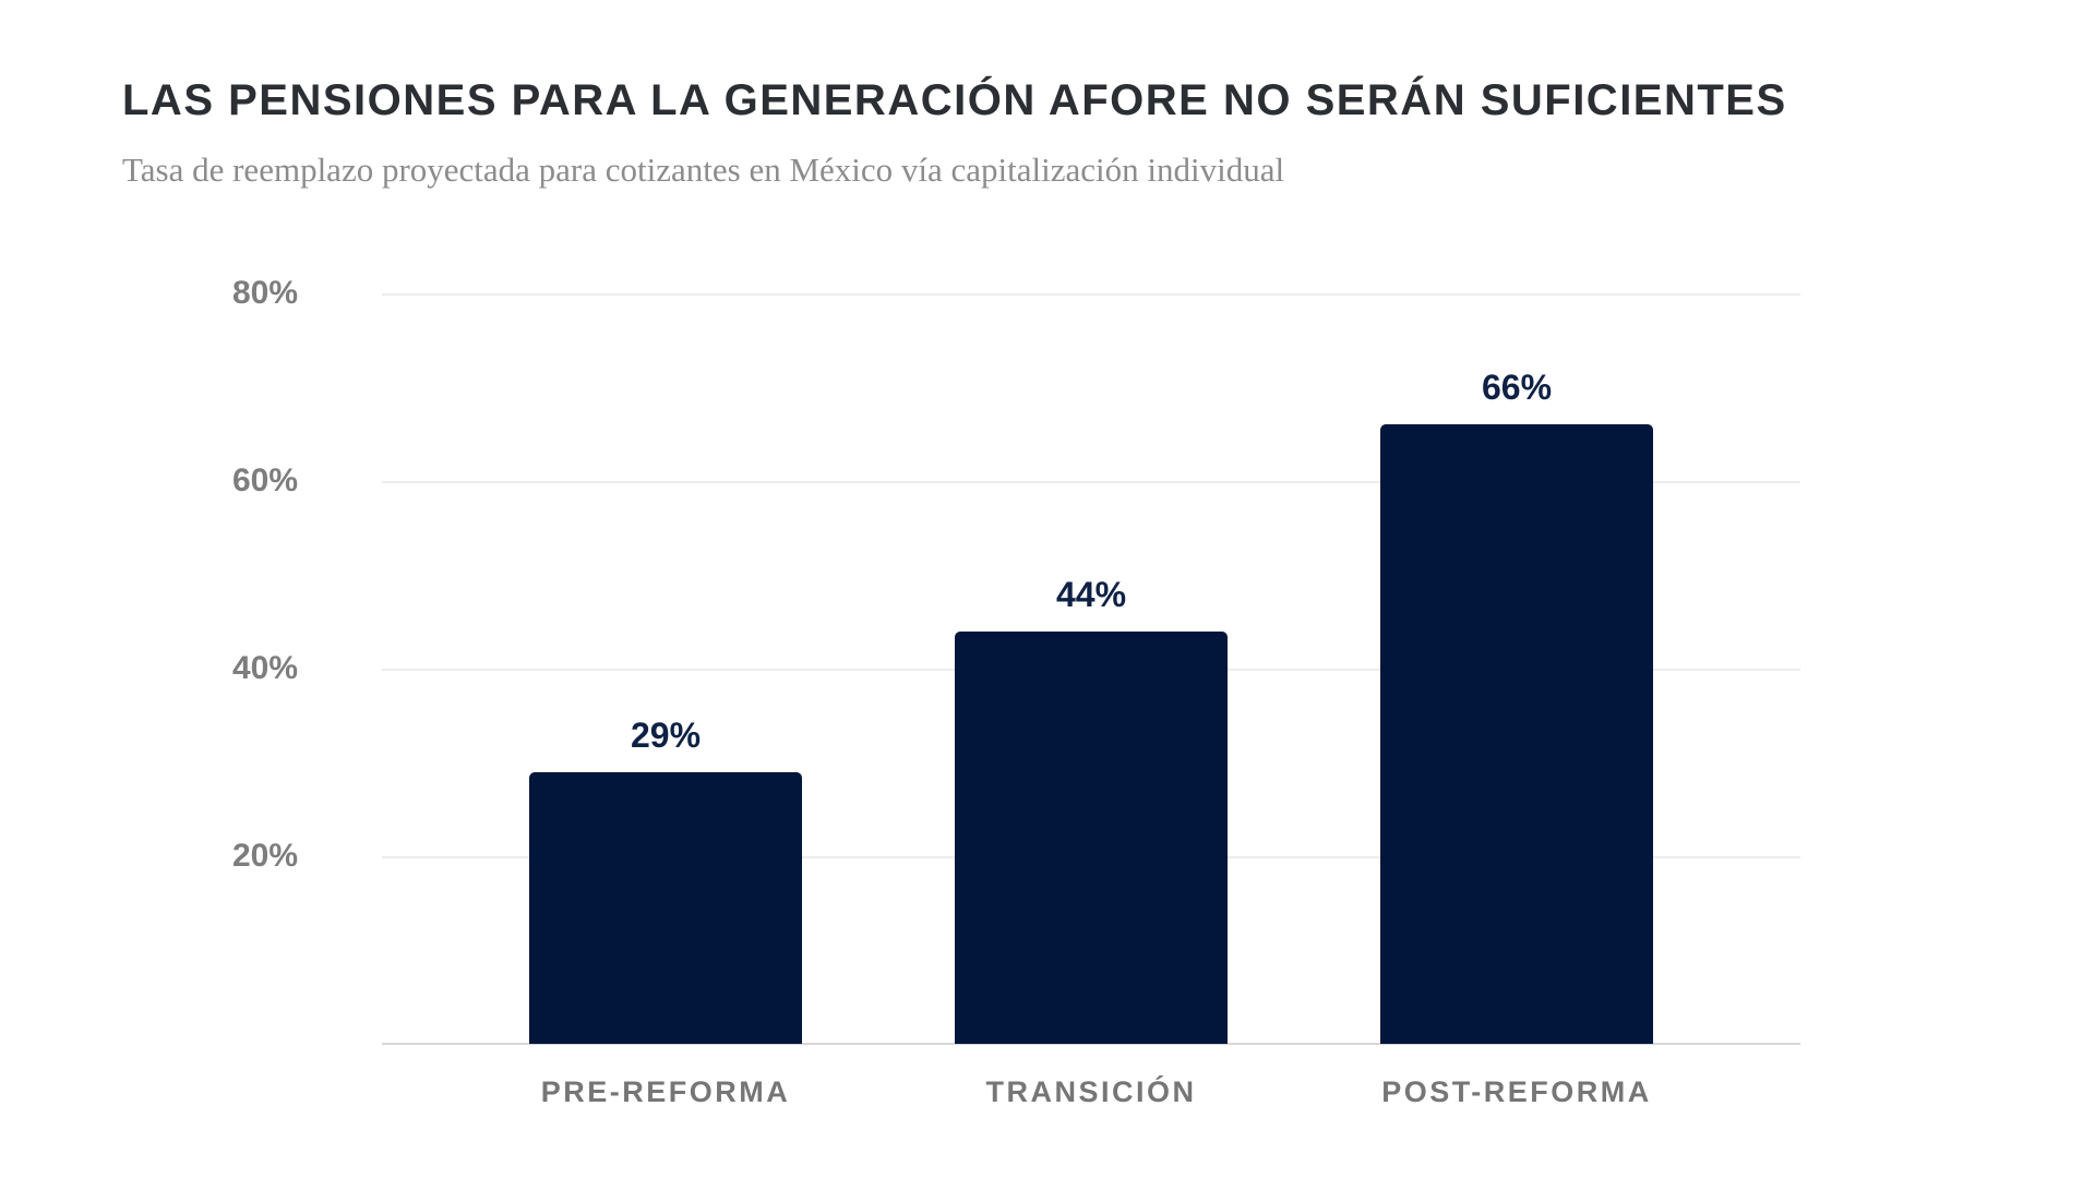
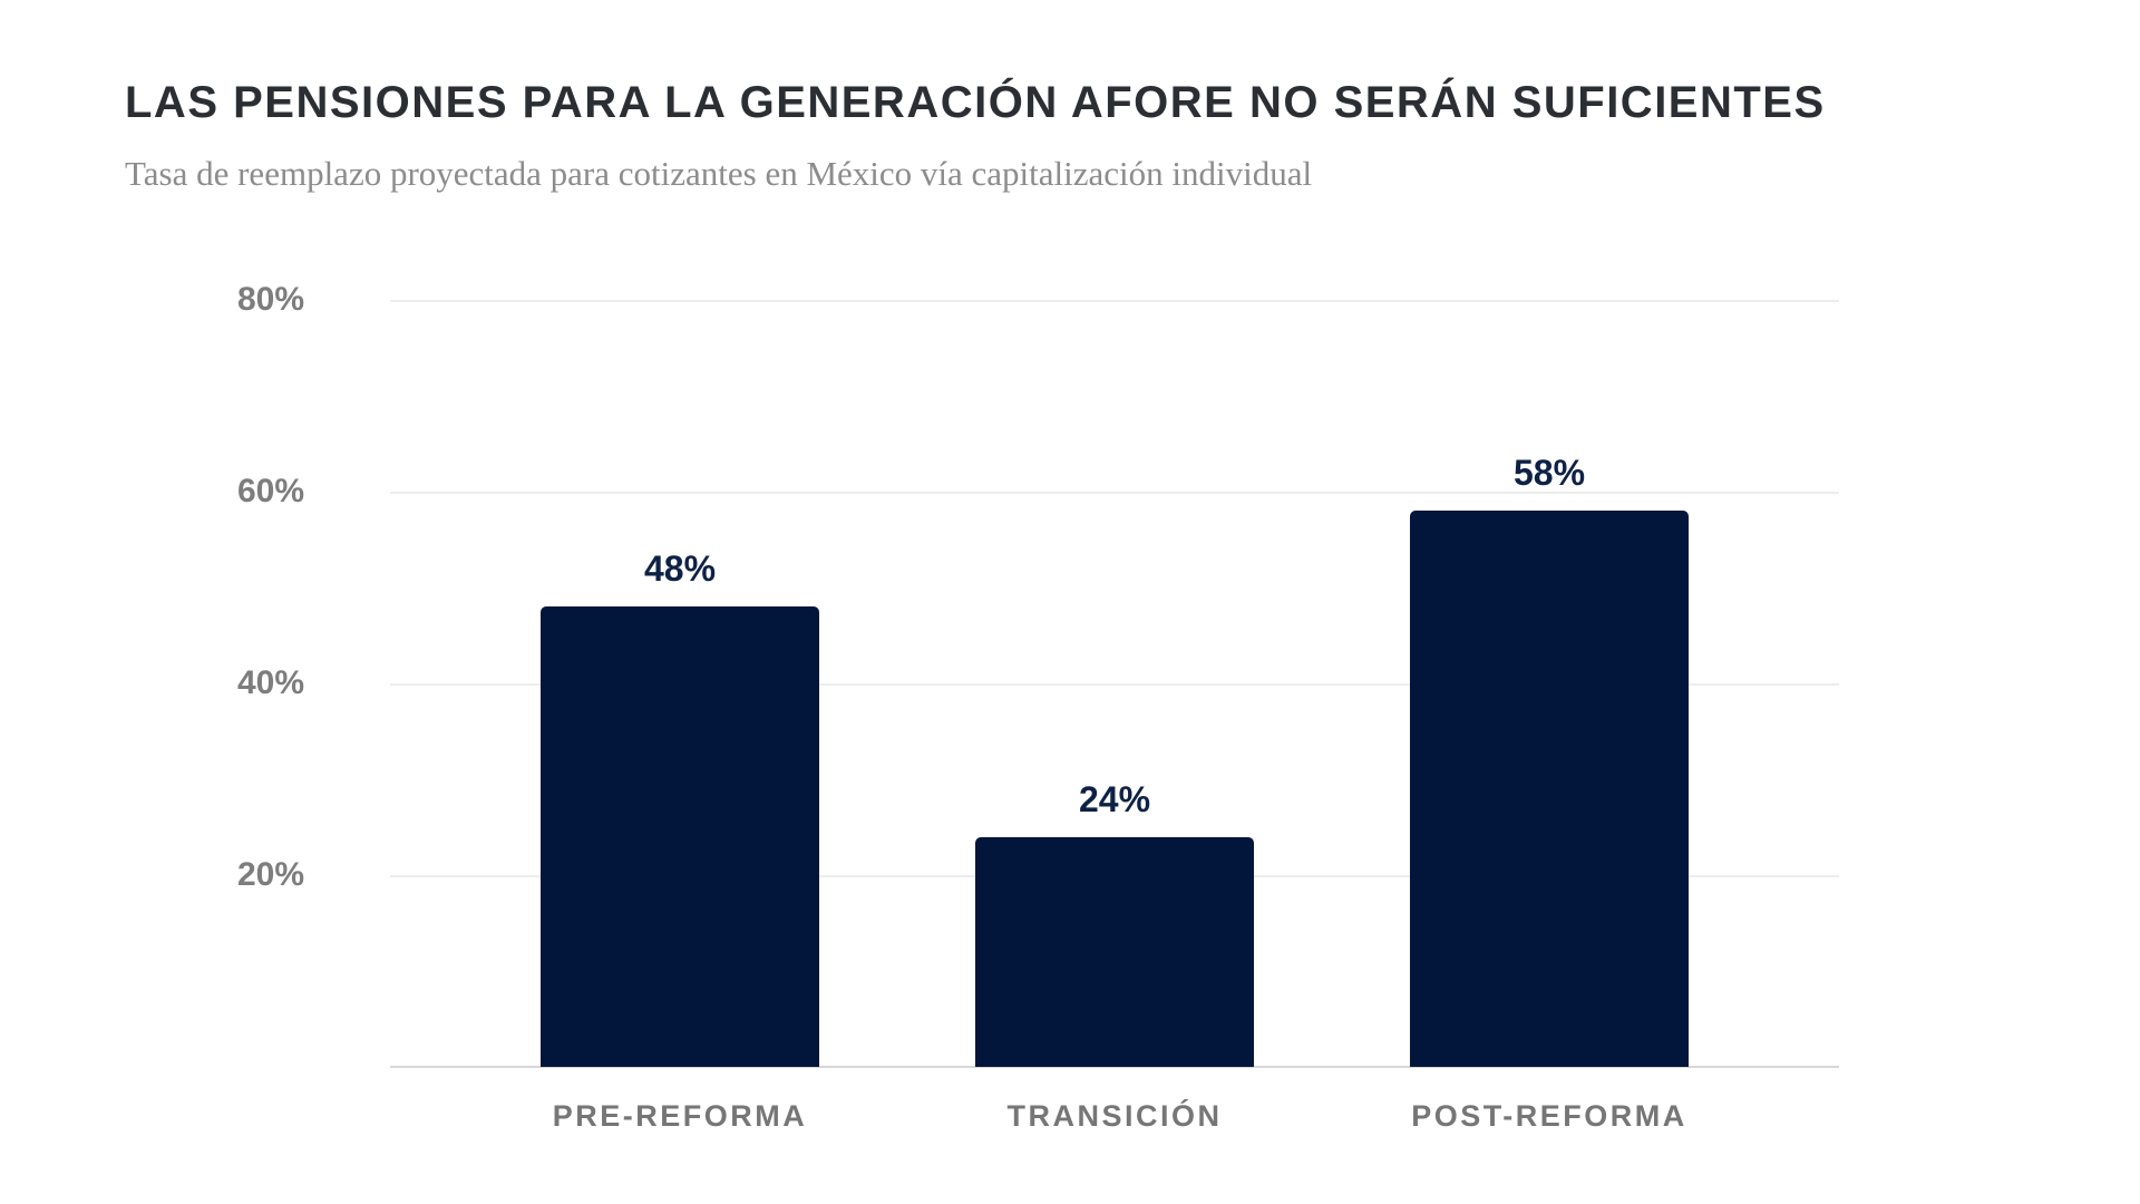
PRE-REFORMA: 29% -> 48%
TRANSICIÓN: 44% -> 24%
POST-REFORMA: 66% -> 58%
